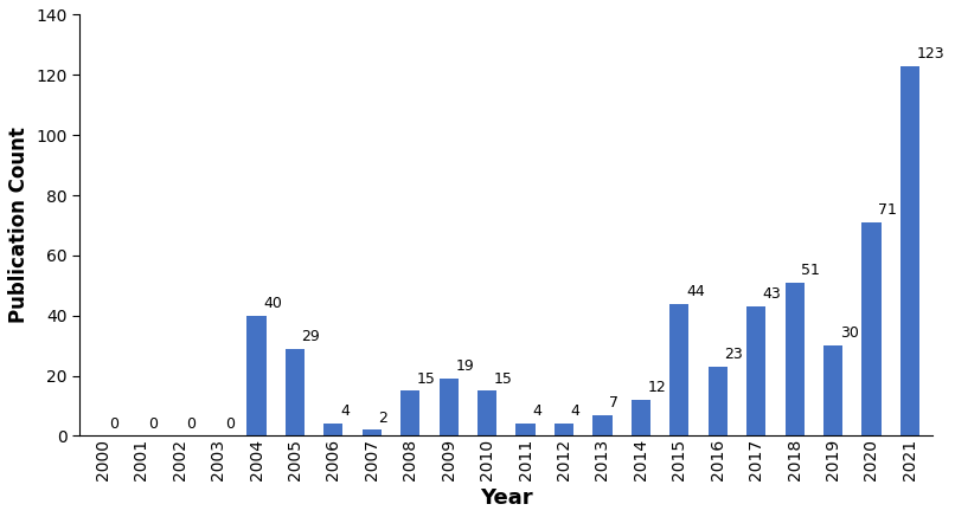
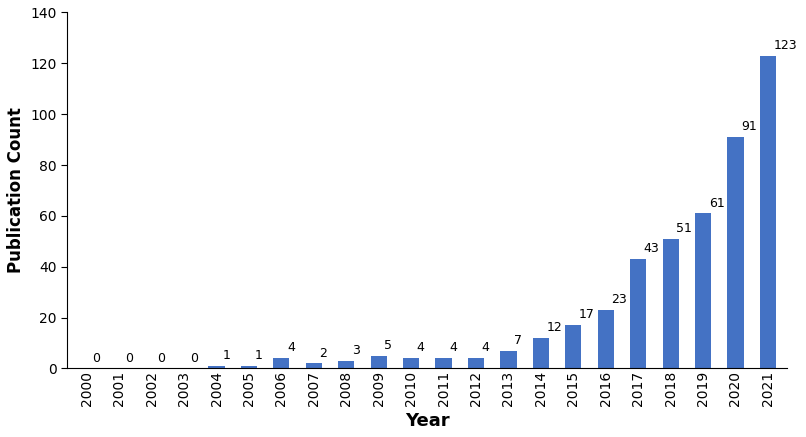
2004: 40 -> 1
2005: 29 -> 1
2008: 15 -> 3
2009: 19 -> 5
2010: 15 -> 4
2015: 44 -> 17
2019: 30 -> 61
2020: 71 -> 91
